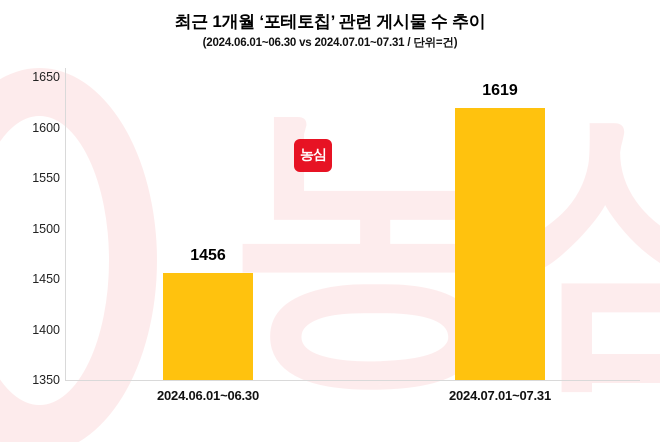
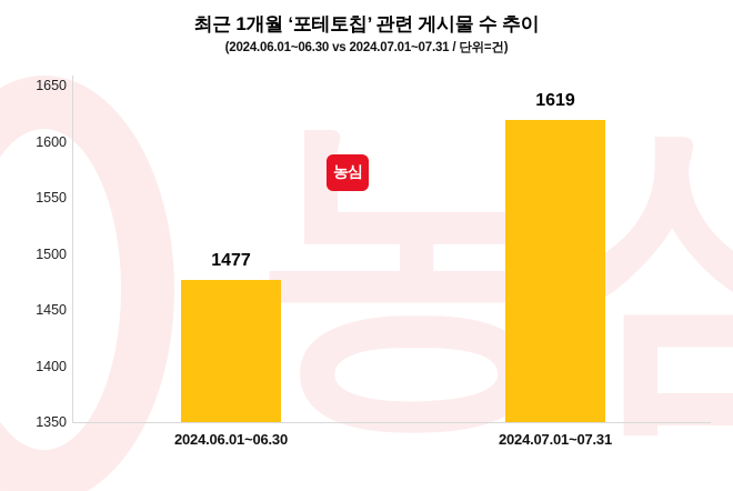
2024.06.01~06.30: 1456 -> 1477
